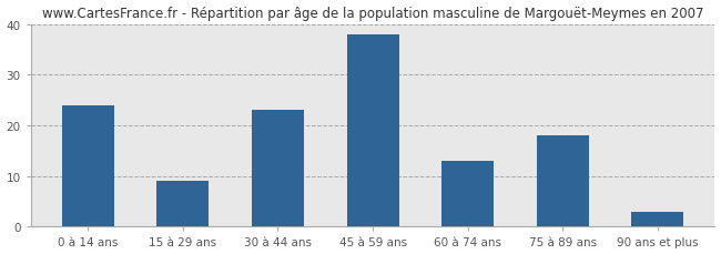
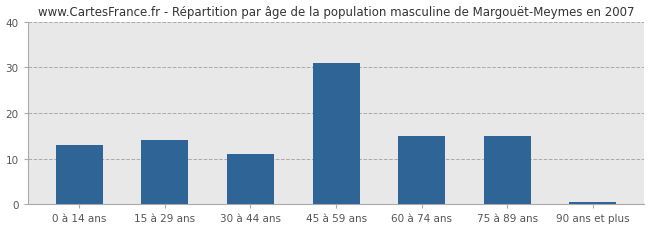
0 à 14 ans: 24.0 -> 13.0
15 à 29 ans: 9.0 -> 14.0
30 à 44 ans: 23.0 -> 11.0
45 à 59 ans: 38.0 -> 31.0
60 à 74 ans: 13.0 -> 15.0
75 à 89 ans: 18.0 -> 15.0
90 ans et plus: 3.0 -> 0.5
